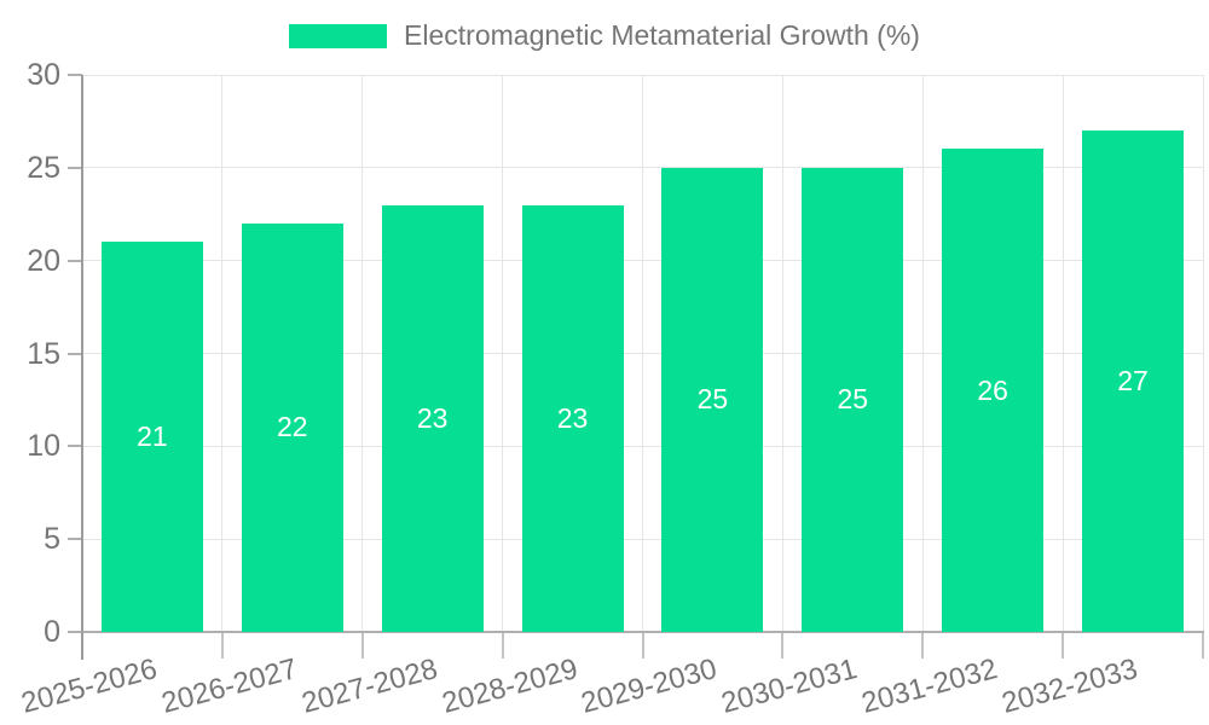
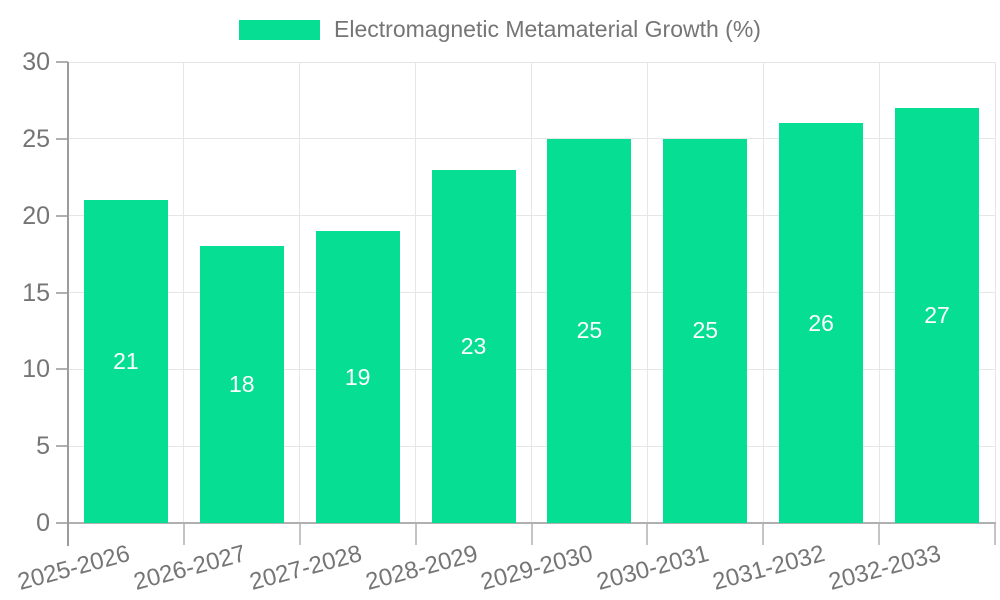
2026-2027: 22 -> 18
2027-2028: 23 -> 19
